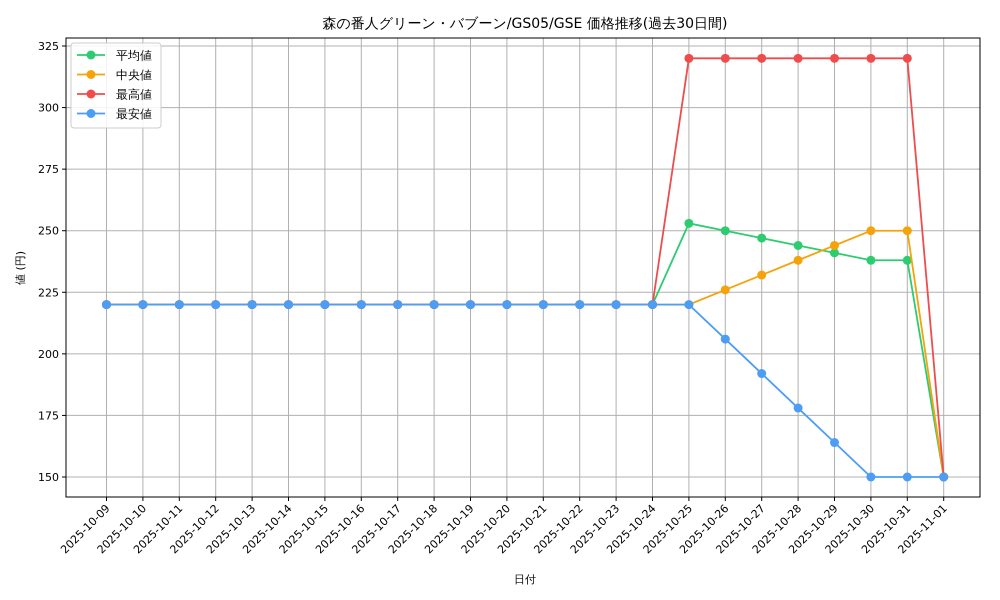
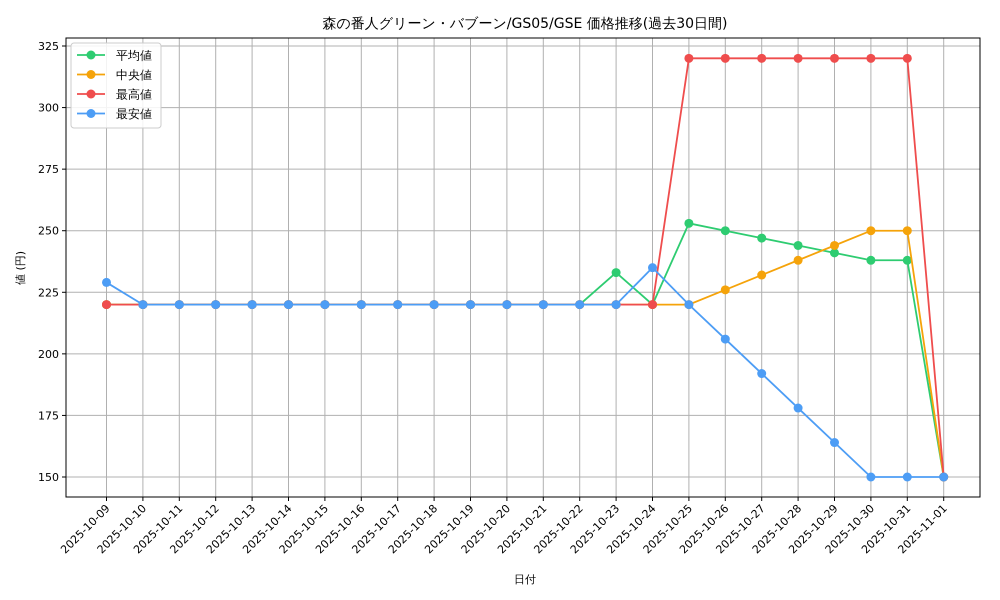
最安値/2025-10-09: 220 -> 229
平均値/2025-10-23: 220 -> 233
最安値/2025-10-24: 220 -> 235
